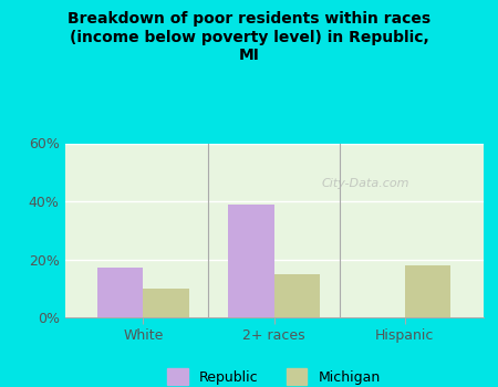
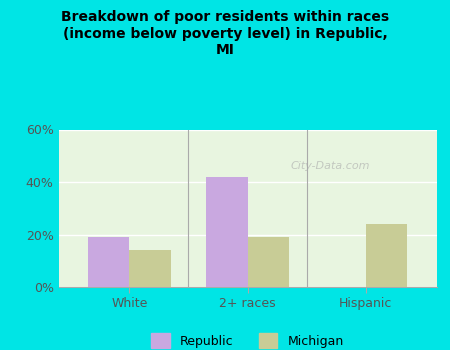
Republic/White: 17% -> 19%
Michigan/White: 10% -> 14%
Republic/2+ races: 39% -> 42%
Michigan/2+ races: 15% -> 19%
Michigan/Hispanic: 18% -> 24%
